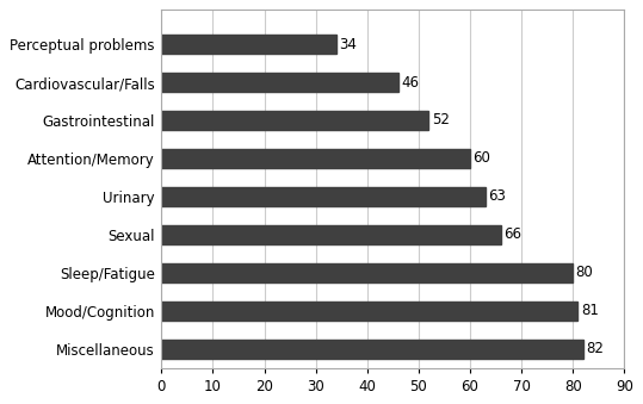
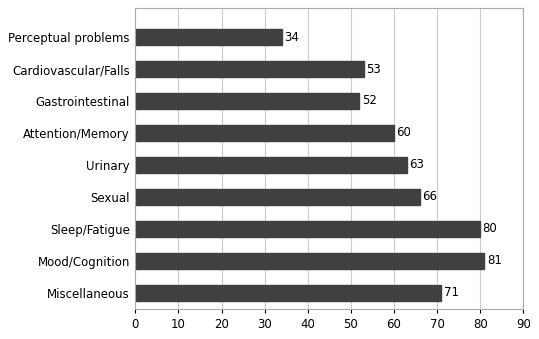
Cardiovascular/Falls: 46 -> 53
Miscellaneous: 82 -> 71
